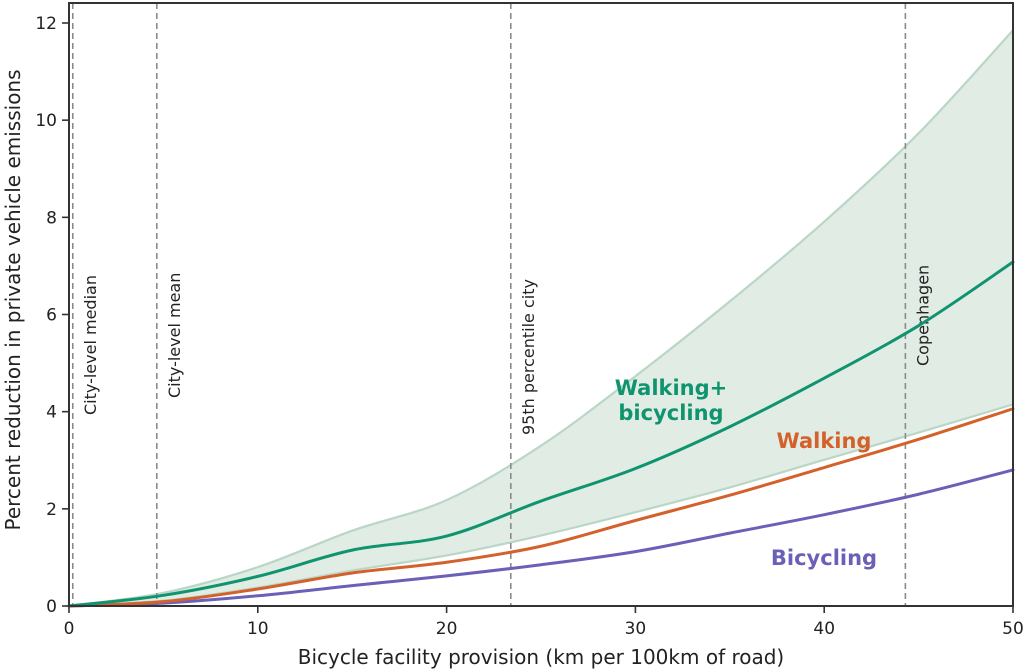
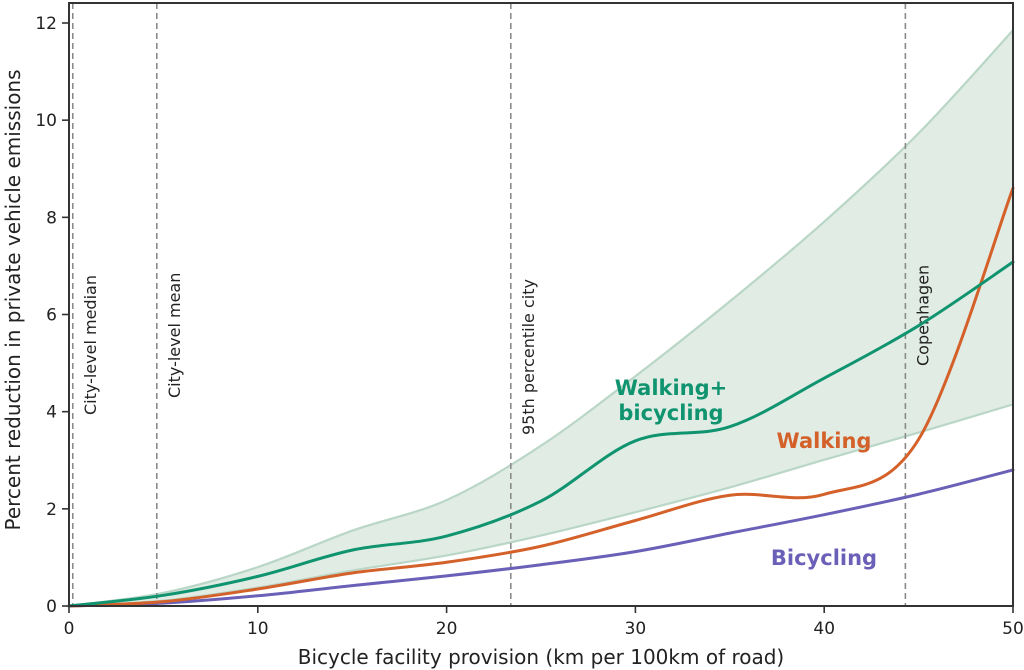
Walking+ bicycling/30: 2.8 -> 3.4
Walking/40: 2.9 -> 2.3
Walking/50: 4.1 -> 8.6
